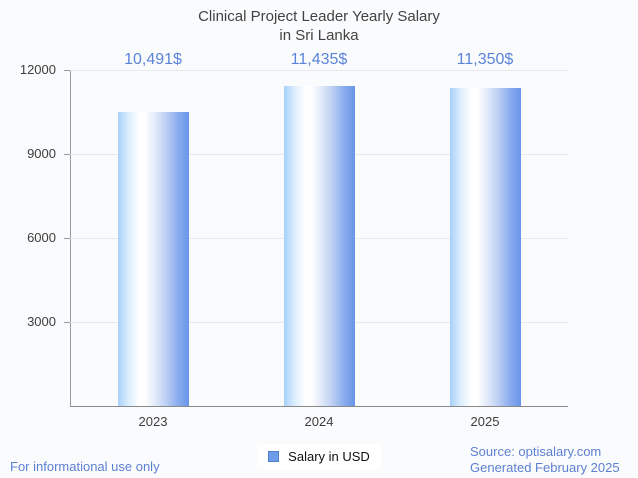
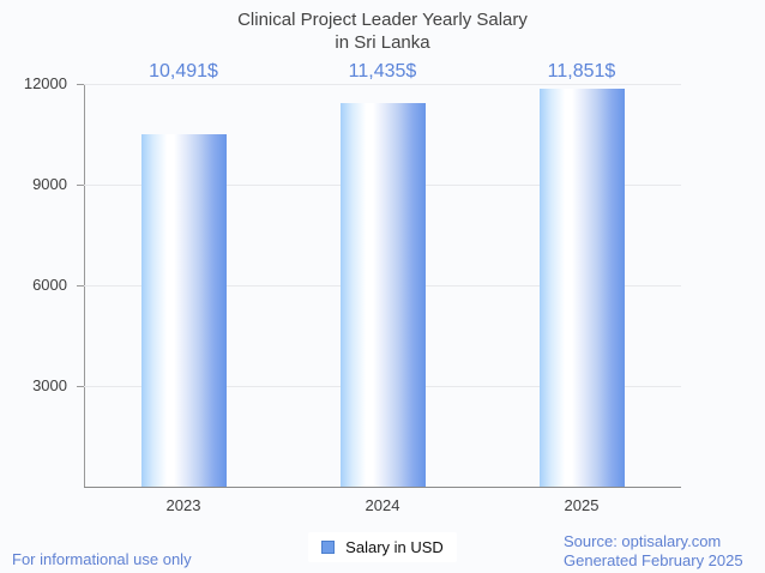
2025: 11,350 -> 11,851
